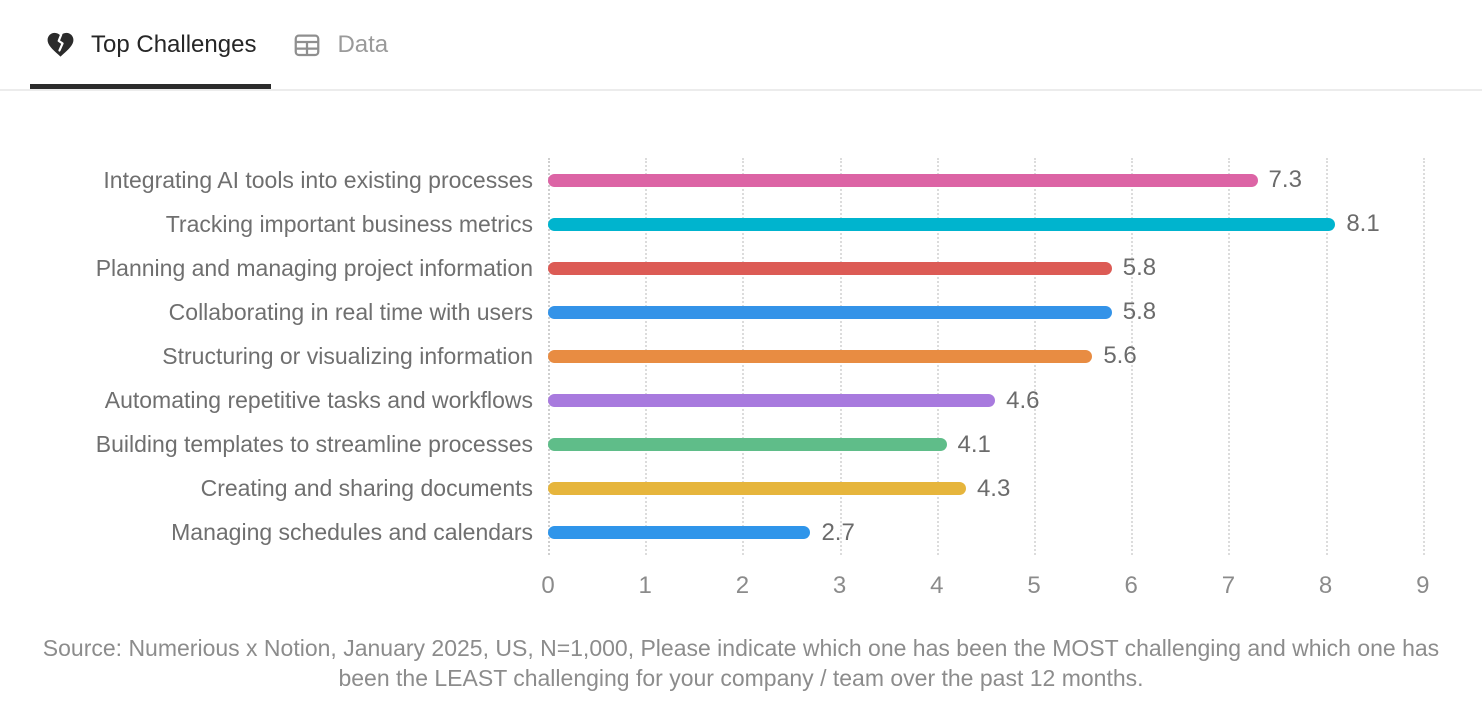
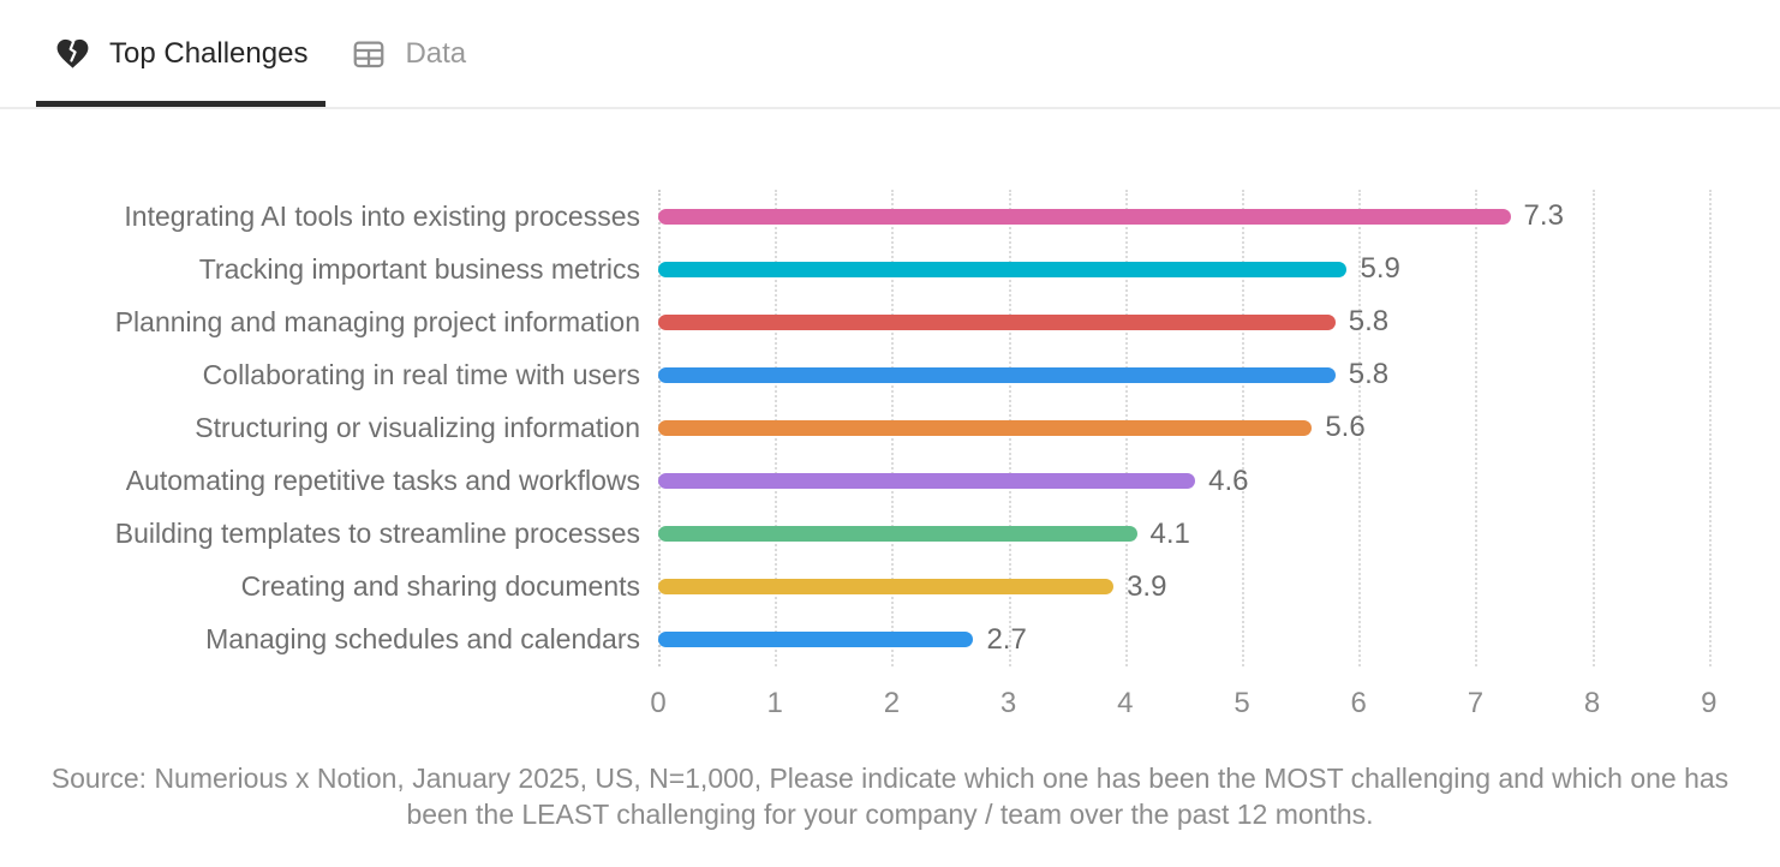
Tracking important business metrics: 8.1 -> 5.9
Creating and sharing documents: 4.3 -> 3.9
